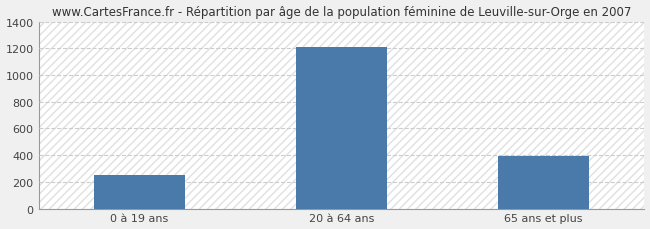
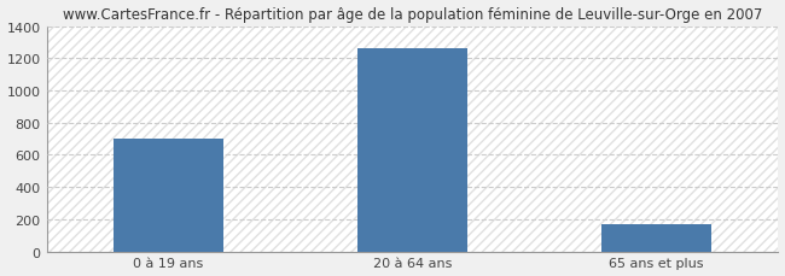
0 à 19 ans: 250 -> 700
20 à 64 ans: 1210 -> 1260
65 ans et plus: 390 -> 170
